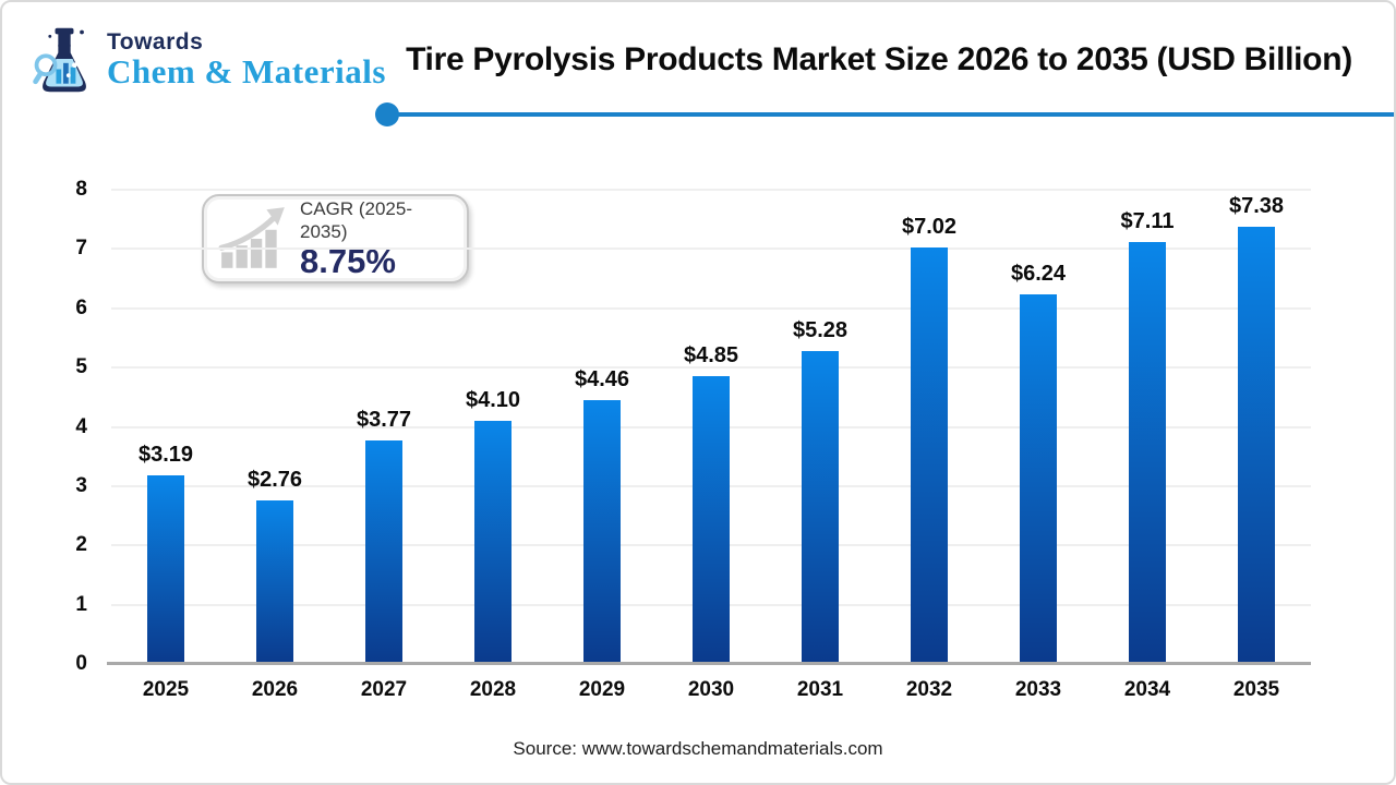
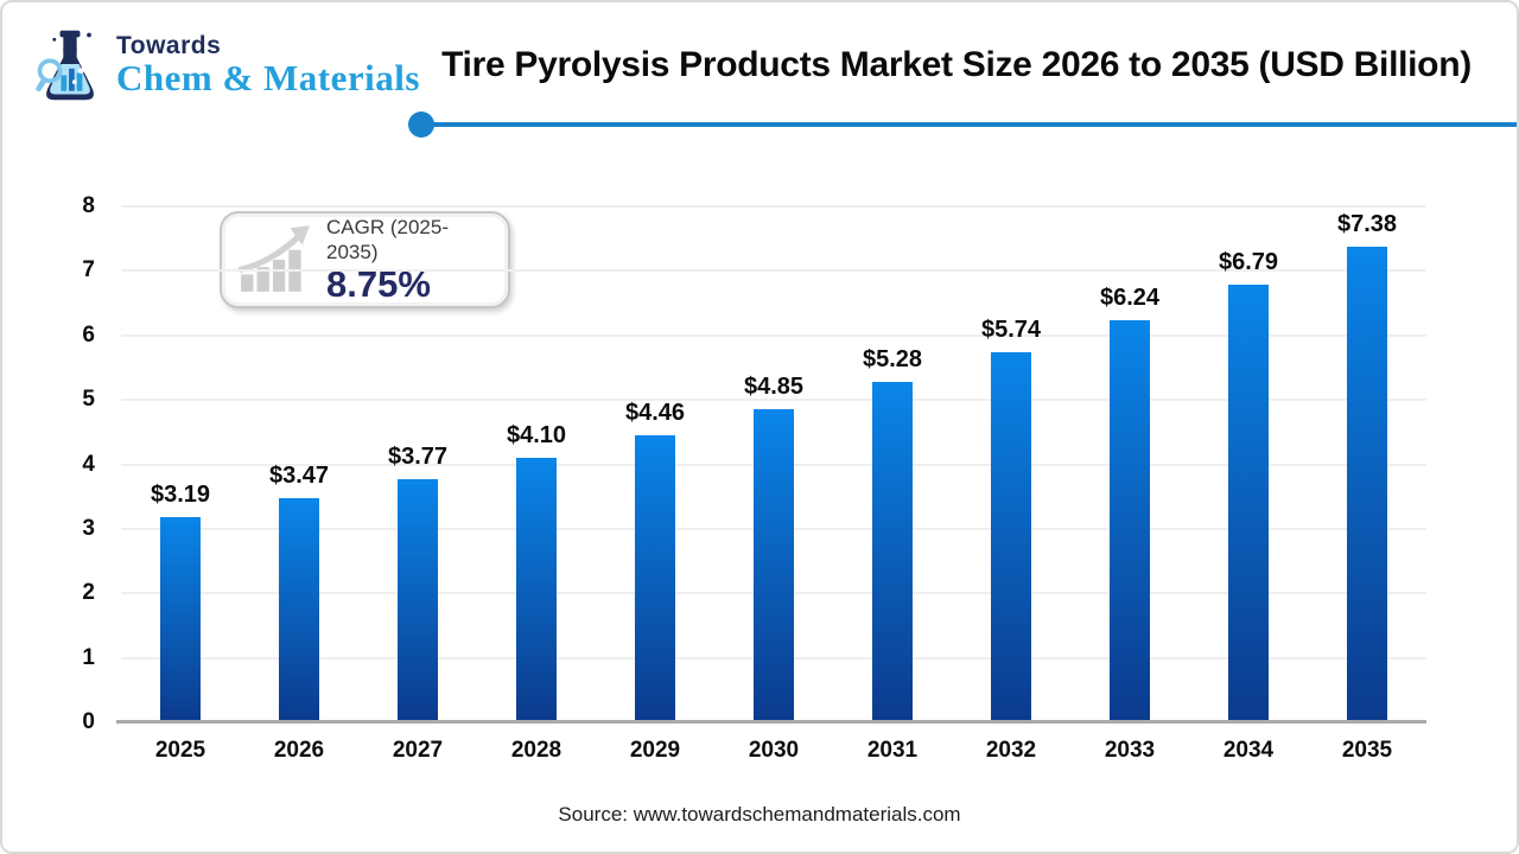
2026: $2.76 -> $3.47
2032: $7.02 -> $5.74
2034: $7.11 -> $6.79
